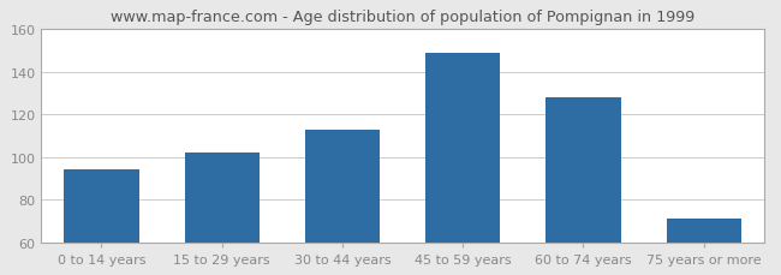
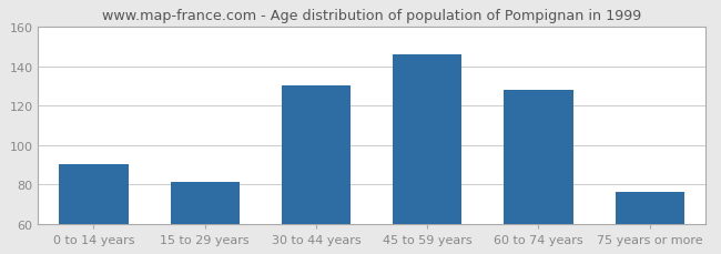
0 to 14 years: 94 -> 90
15 to 29 years: 102 -> 81
30 to 44 years: 113 -> 130
45 to 59 years: 149 -> 146
75 years or more: 71 -> 76
